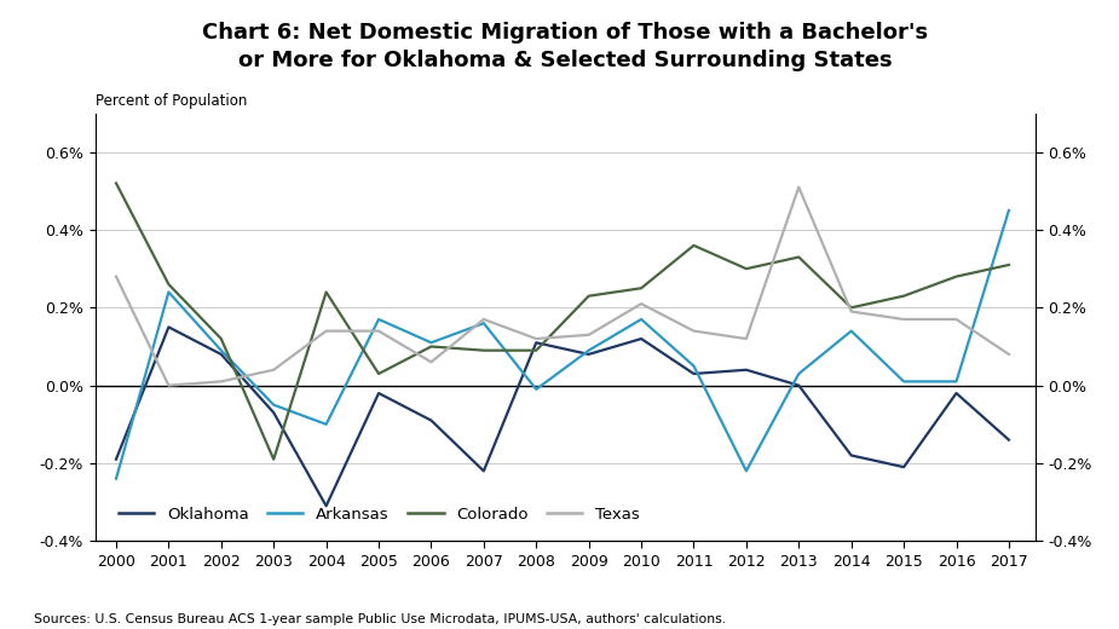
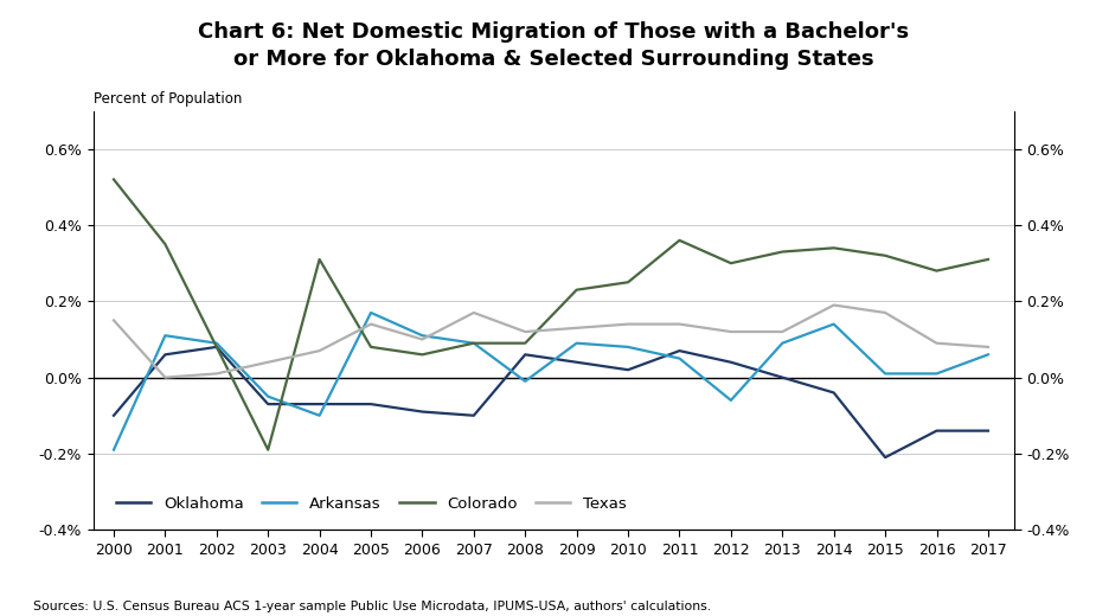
Oklahoma/2000: -0.19% -> -0.10%
Arkansas/2000: -0.24% -> -0.19%
Texas/2000: 0.28% -> 0.15%
Oklahoma/2001: 0.15% -> 0.06%
Arkansas/2001: 0.24% -> 0.11%
Colorado/2001: 0.26% -> 0.35%
Colorado/2002: 0.12% -> 0.08%
Oklahoma/2004: -0.31% -> -0.07%
Colorado/2004: 0.24% -> 0.31%
Texas/2004: 0.14% -> 0.07%
Oklahoma/2005: -0.02% -> -0.07%
Colorado/2005: 0.03% -> 0.08%
Colorado/2006: 0.10% -> 0.06%
Texas/2006: 0.06% -> 0.10%
Oklahoma/2007: -0.22% -> -0.10%
Arkansas/2007: 0.16% -> 0.09%
Oklahoma/2008: 0.11% -> 0.06%
Oklahoma/2009: 0.08% -> 0.04%
Oklahoma/2010: 0.12% -> 0.02%
Arkansas/2010: 0.17% -> 0.08%
Texas/2010: 0.21% -> 0.14%
Oklahoma/2011: 0.03% -> 0.07%
Arkansas/2012: -0.22% -> -0.06%
Arkansas/2013: 0.03% -> 0.09%
Texas/2013: 0.51% -> 0.12%
Oklahoma/2014: -0.18% -> -0.04%
Colorado/2014: 0.20% -> 0.34%
Colorado/2015: 0.23% -> 0.32%
Oklahoma/2016: -0.02% -> -0.14%
Texas/2016: 0.17% -> 0.09%
Arkansas/2017: 0.45% -> 0.06%
